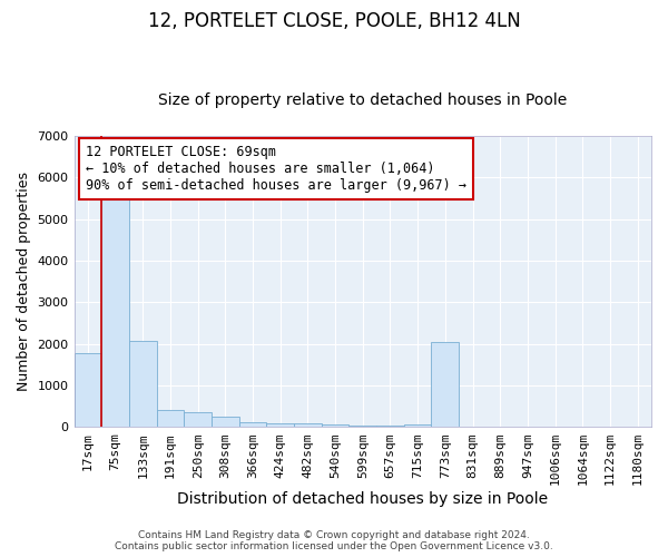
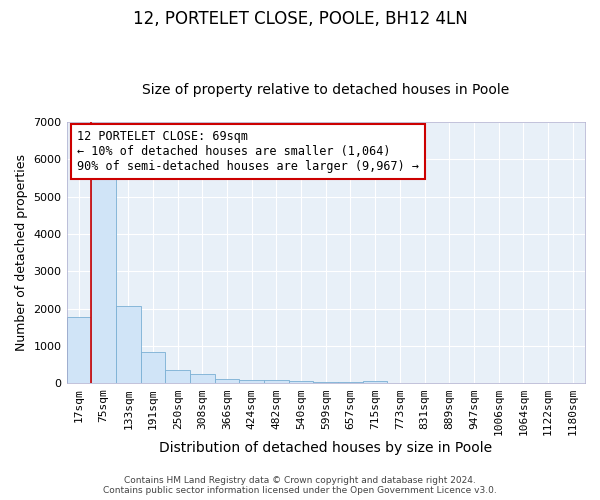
191sqm: 400 -> 840
773sqm: 2050 -> 20
